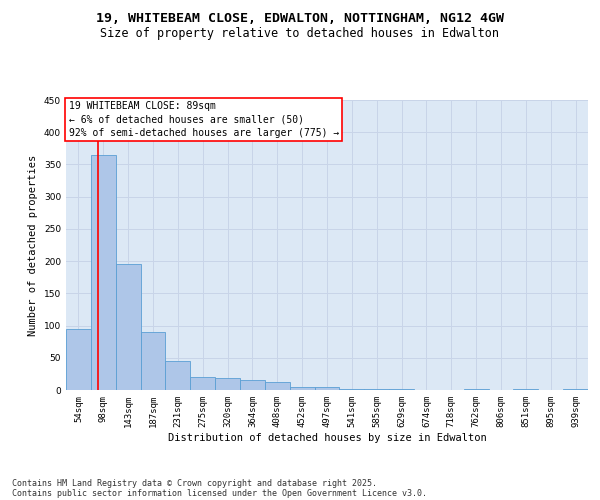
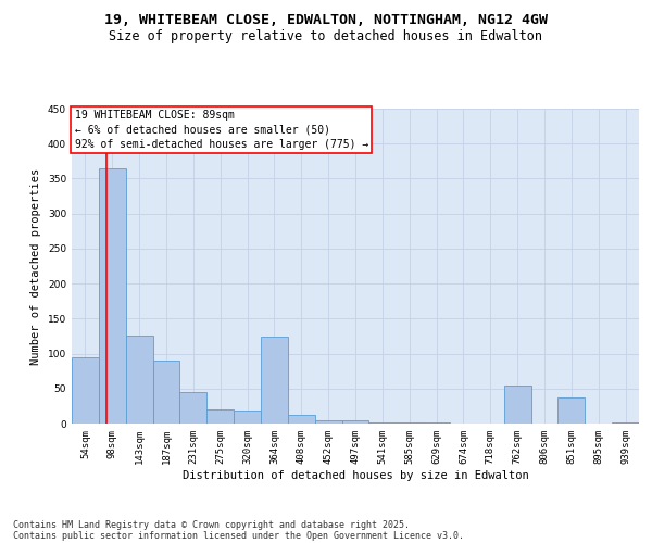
143sqm: 195 -> 126
364sqm: 15 -> 124
762sqm: 2 -> 54
851sqm: 2 -> 38
